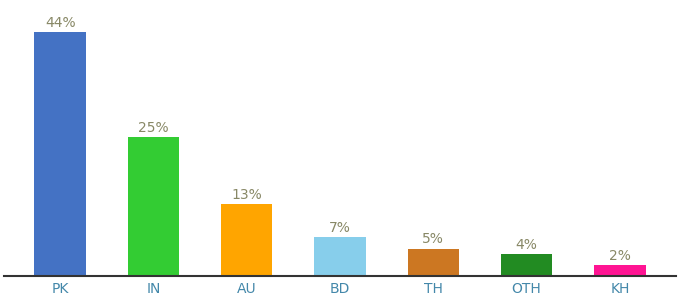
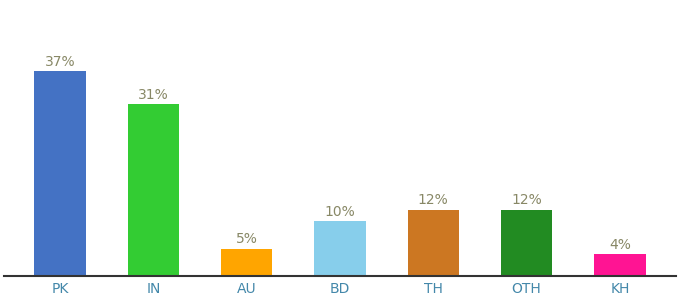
PK: 44% -> 37%
IN: 25% -> 31%
AU: 13% -> 5%
BD: 7% -> 10%
TH: 5% -> 12%
OTH: 4% -> 12%
KH: 2% -> 4%
